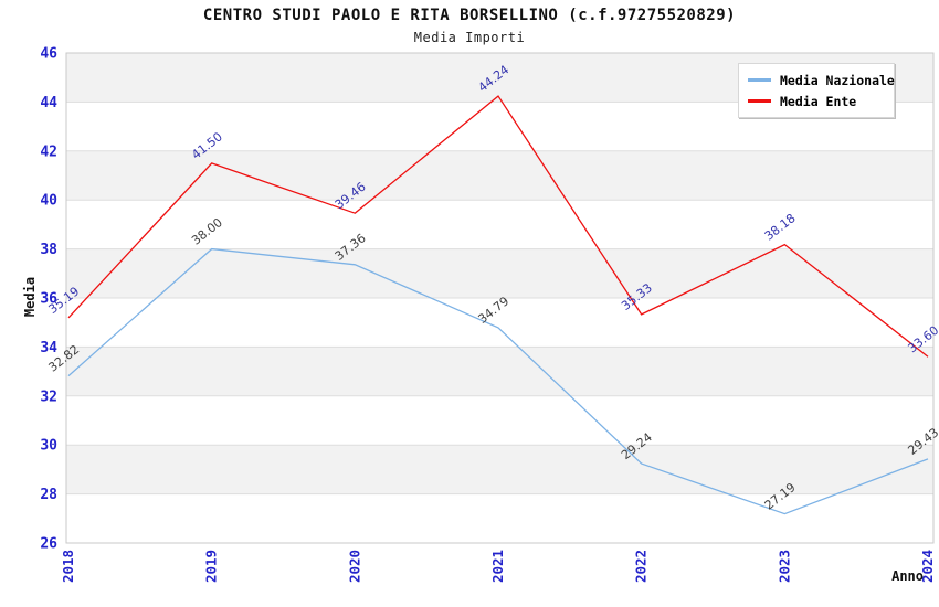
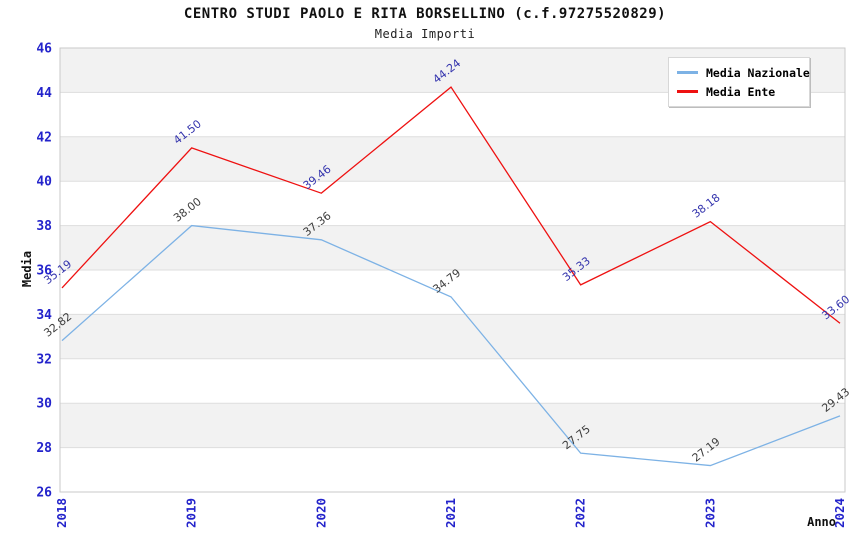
Media Nazionale/2022: 29.24 -> 27.75
